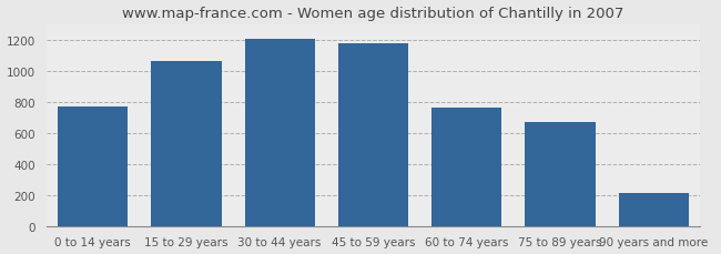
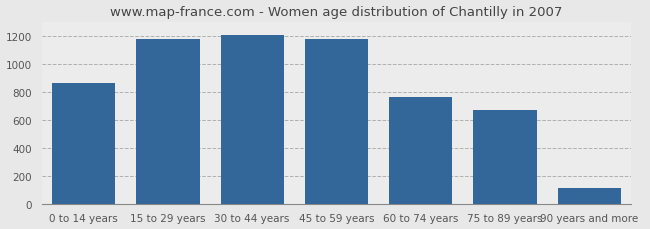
0 to 14 years: 770 -> 860
15 to 29 years: 1060 -> 1180
90 years and more: 210 -> 110
